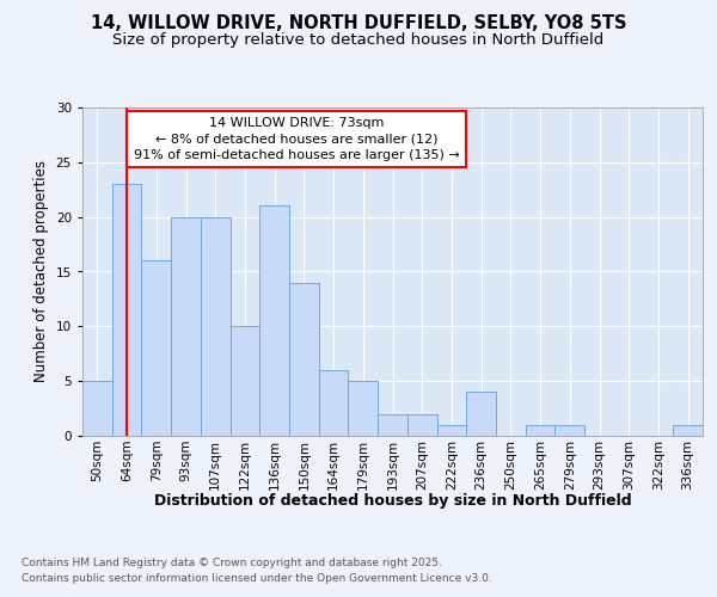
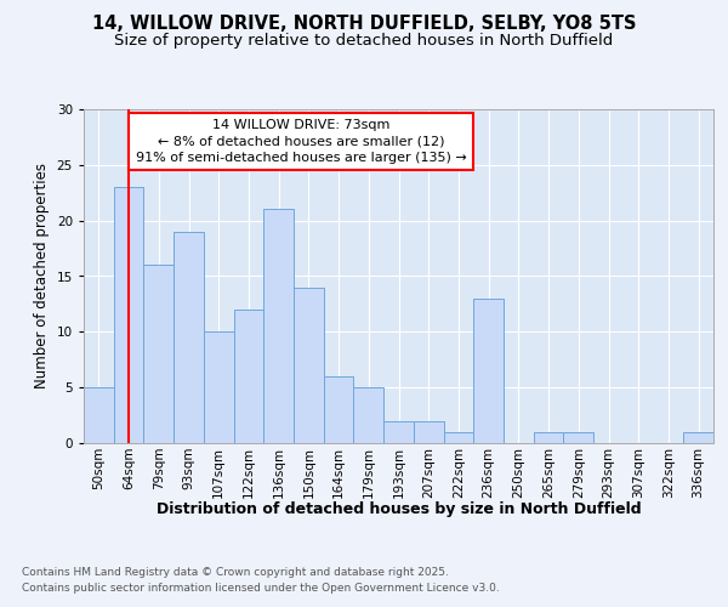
93sqm: 20 -> 19
107sqm: 20 -> 10
122sqm: 10 -> 12
236sqm: 4 -> 13
